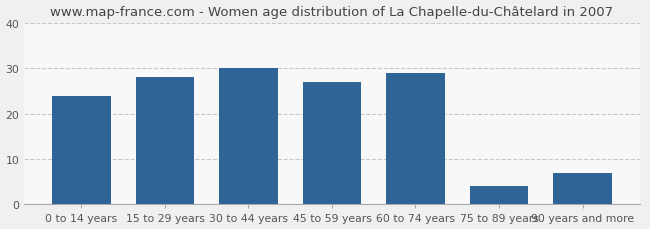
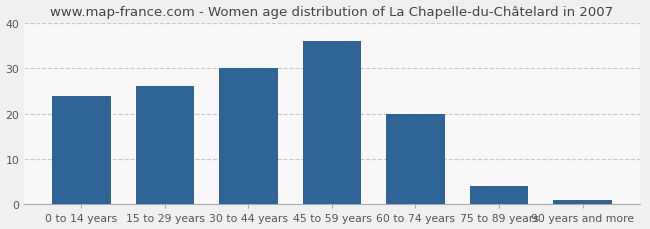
15 to 29 years: 28 -> 26
45 to 59 years: 27 -> 36
60 to 74 years: 29 -> 20
90 years and more: 7 -> 1
